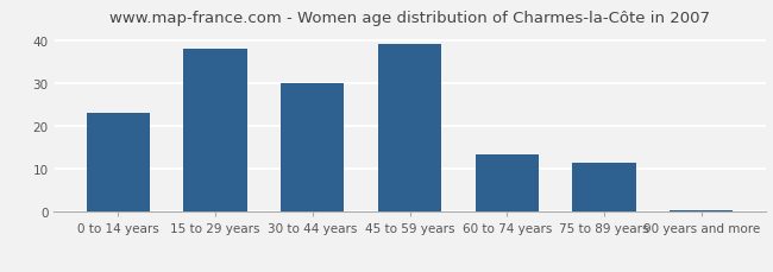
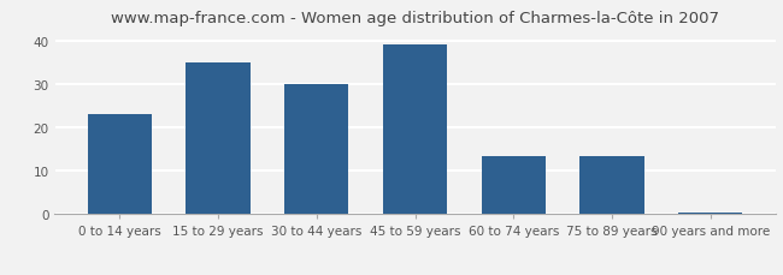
15 to 29 years: 38.0 -> 35.0
75 to 89 years: 11.5 -> 13.5
